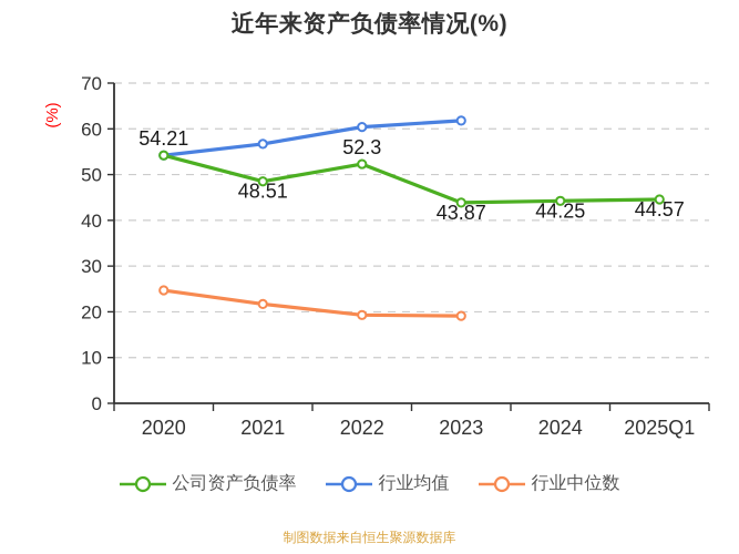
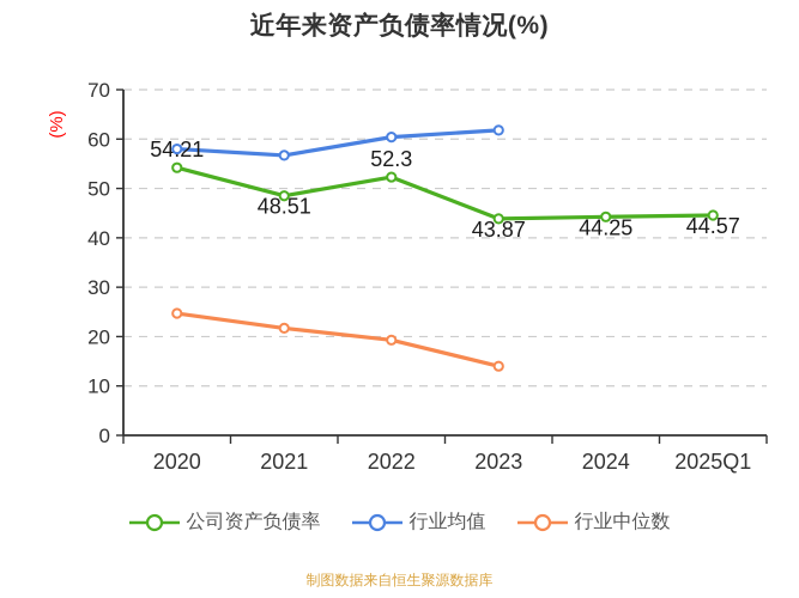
行业均值/2020: 54 -> 58
行业中位数/2023: 19 -> 14
